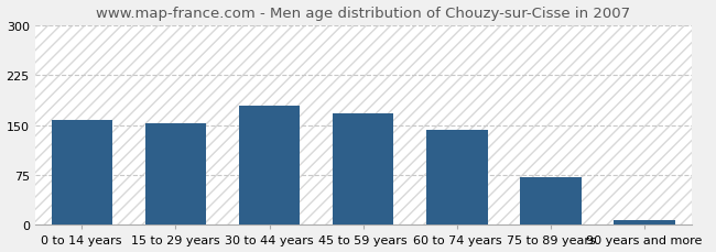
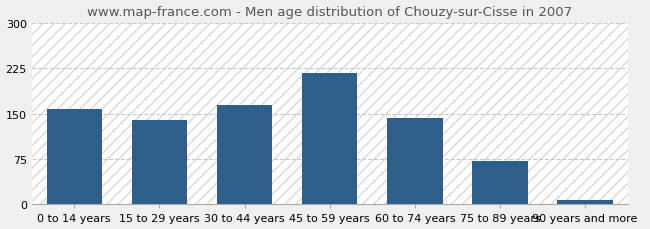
15 to 29 years: 152 -> 140
30 to 44 years: 180 -> 165
45 to 59 years: 168 -> 218
